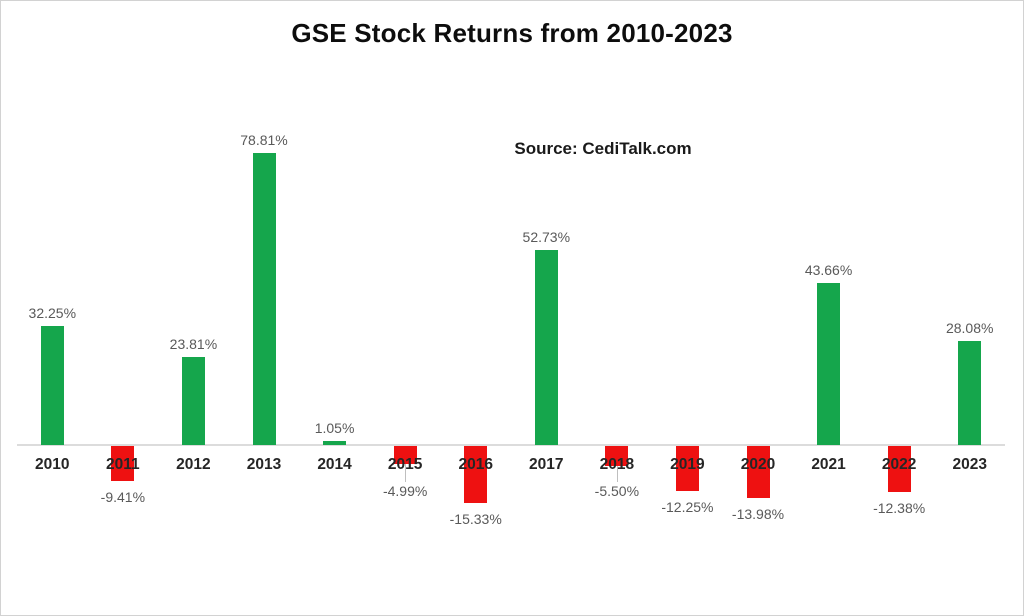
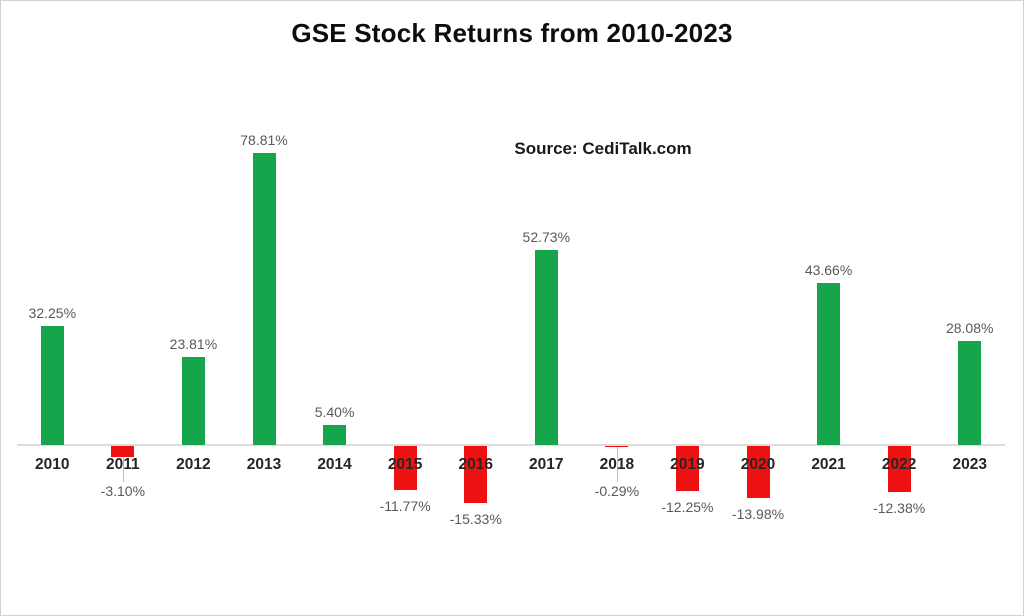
2011: -9.41% -> -3.10%
2014: 1.05% -> 5.40%
2015: -4.99% -> -11.77%
2018: -5.50% -> -0.29%
